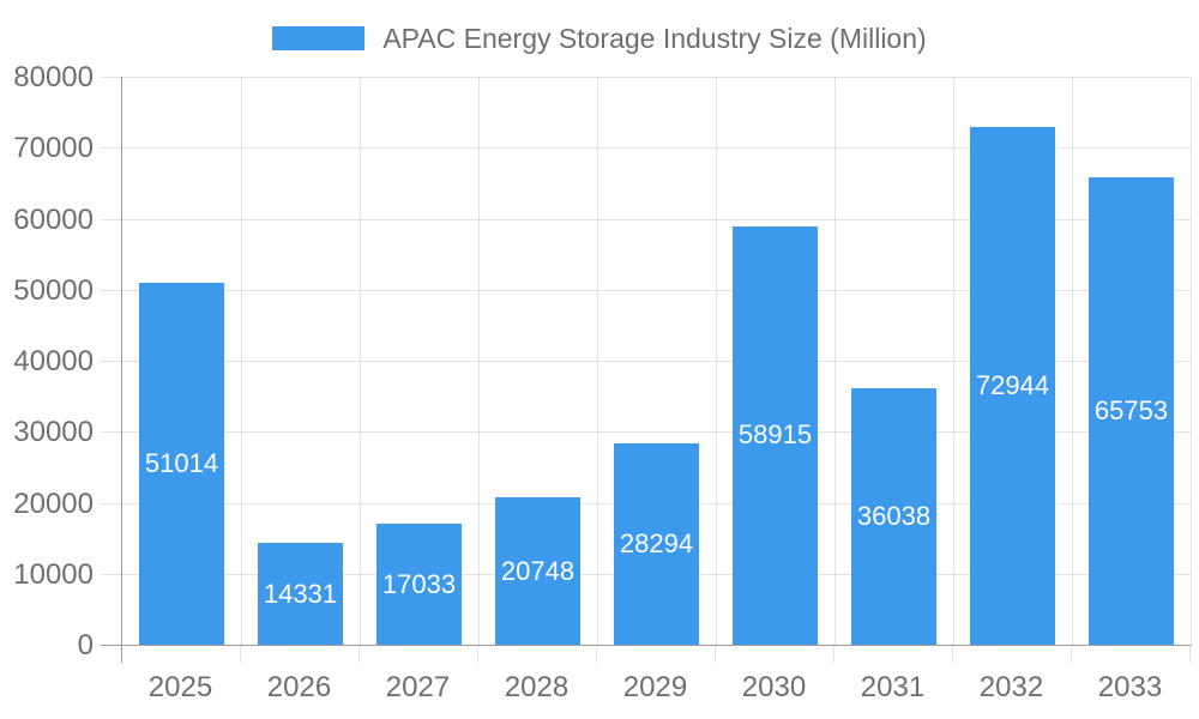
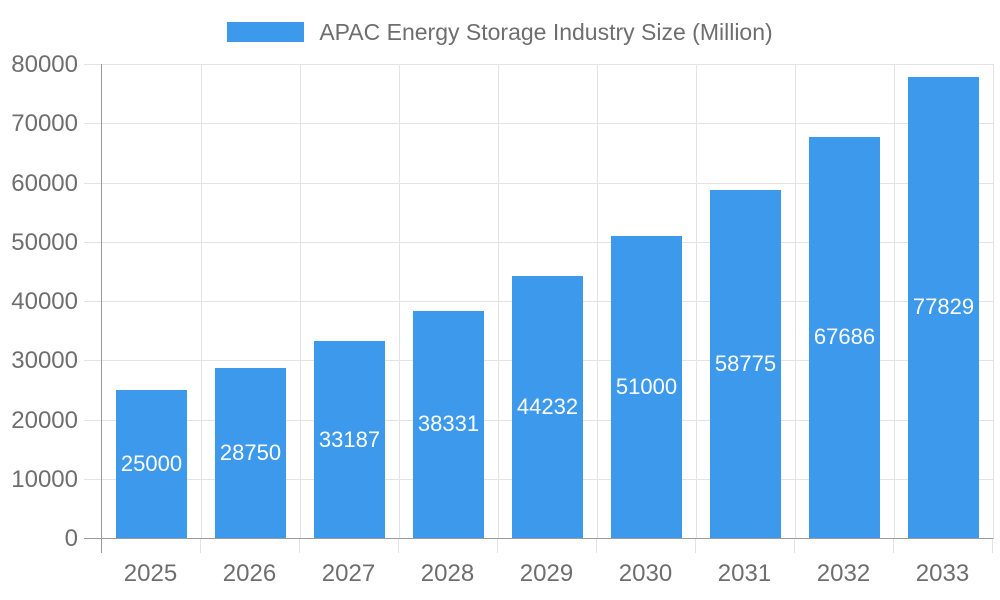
2025: 51014 -> 25000
2026: 14331 -> 28750
2027: 17033 -> 33187
2028: 20748 -> 38331
2029: 28294 -> 44232
2030: 58915 -> 51000
2031: 36038 -> 58775
2032: 72944 -> 67686
2033: 65753 -> 77829
